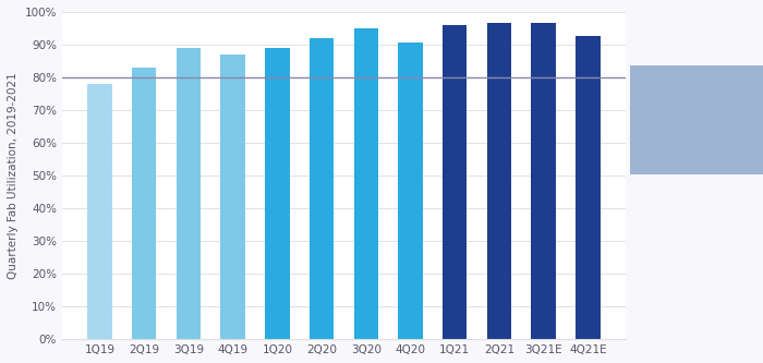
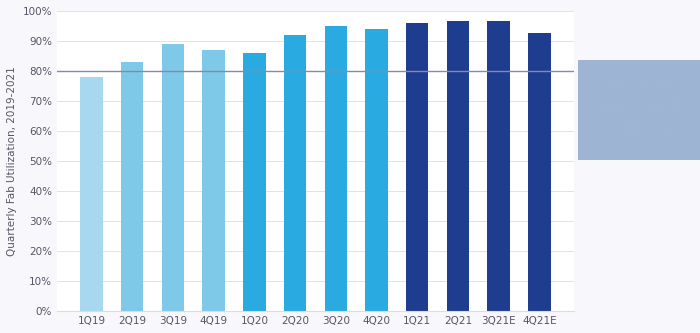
1Q20: 89.0% -> 86.0%
4Q20: 90.5% -> 94.0%
